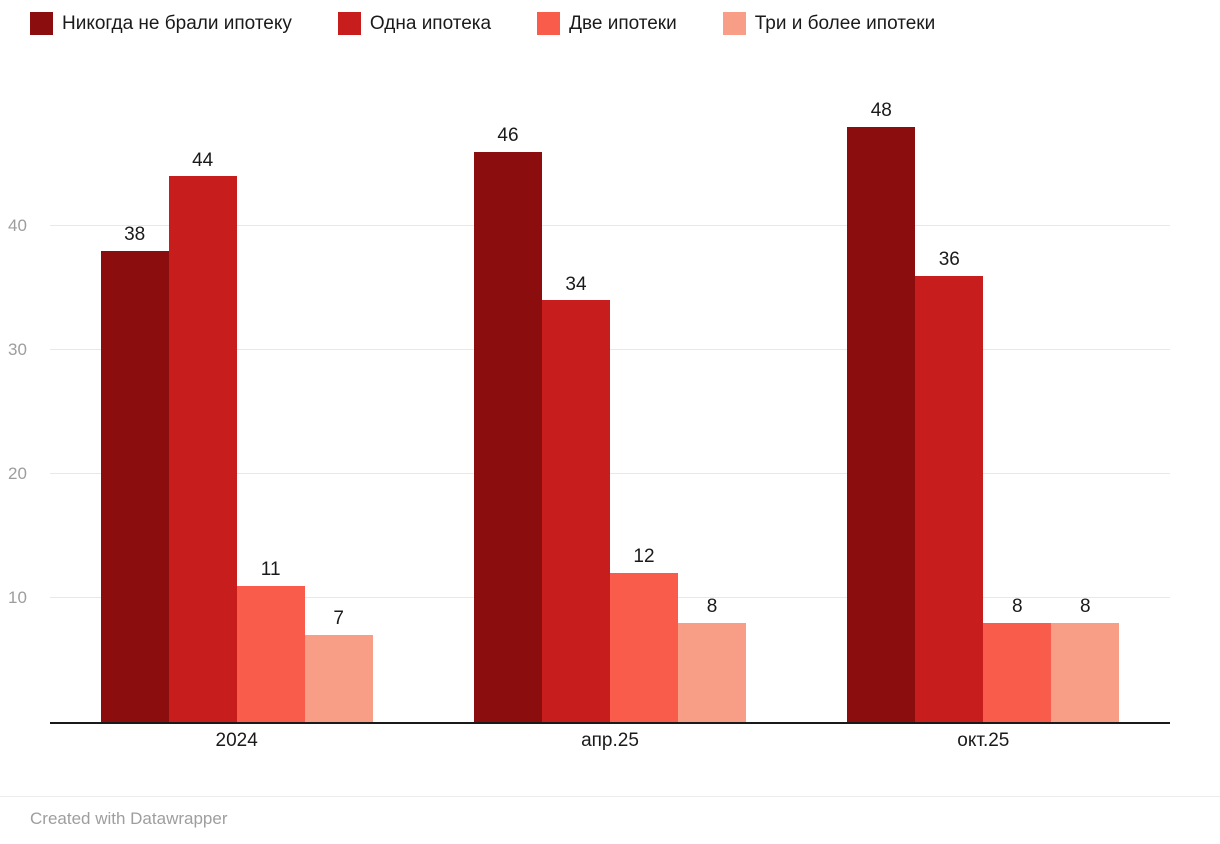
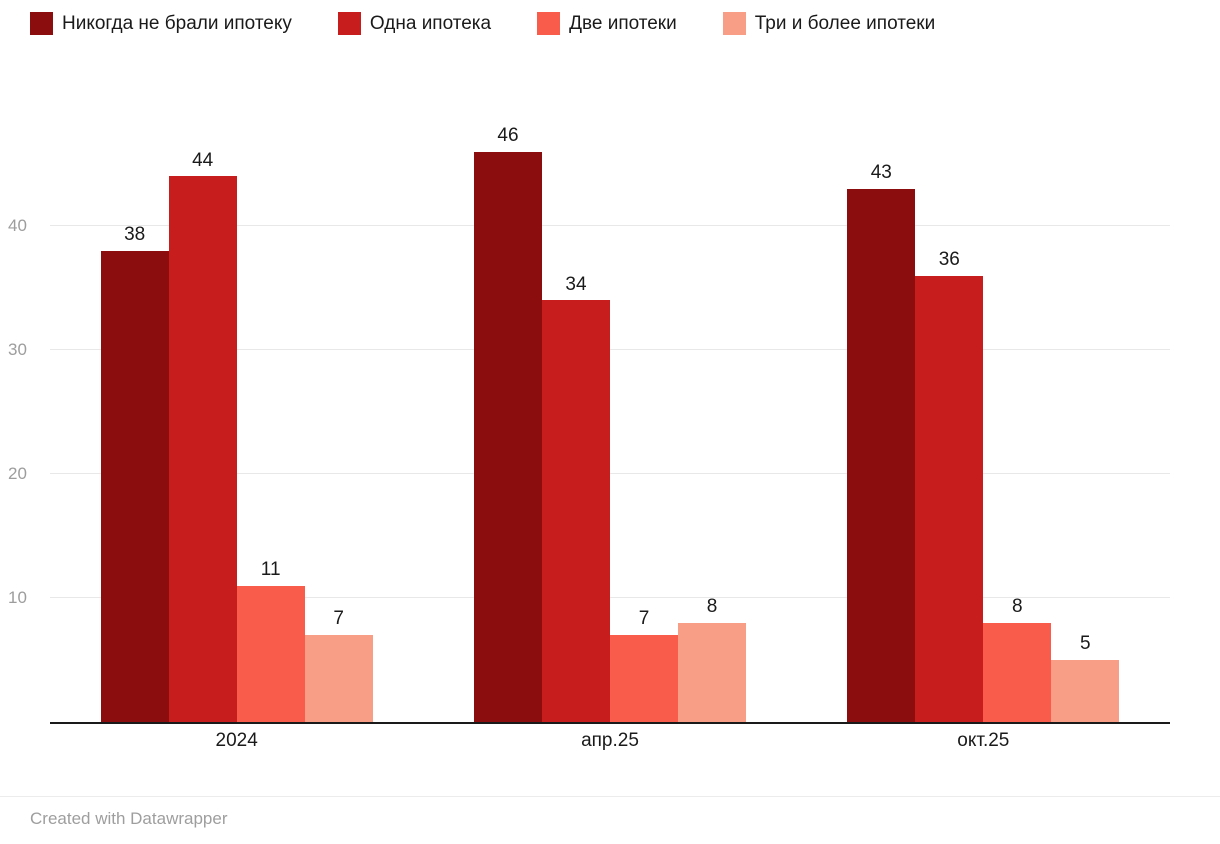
Две ипотеки/апр.25: 12 -> 7
Никогда не брали ипотеку/окт.25: 48 -> 43
Три и более ипотеки/окт.25: 8 -> 5
